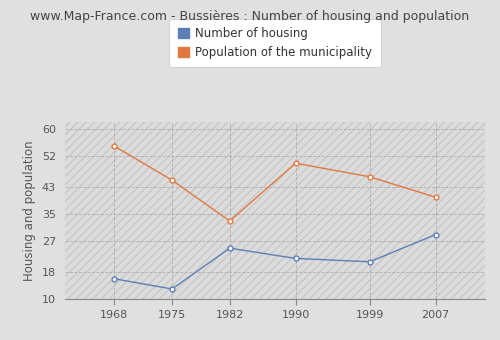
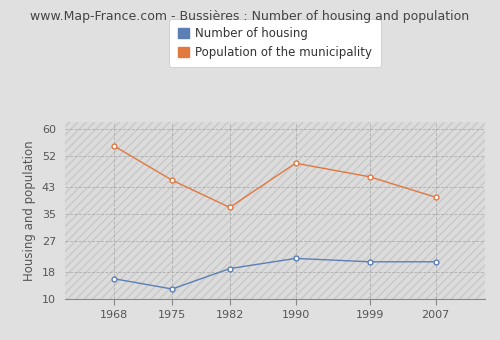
Number of housing/1982: 25 -> 19
Population of the municipality/1982: 33 -> 37
Number of housing/2007: 29 -> 21
